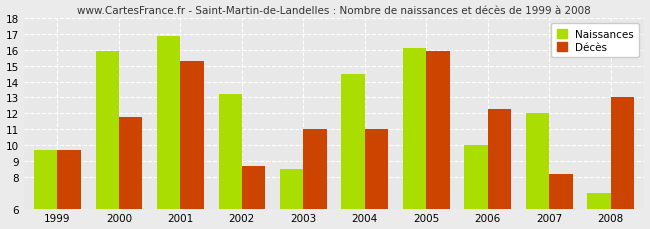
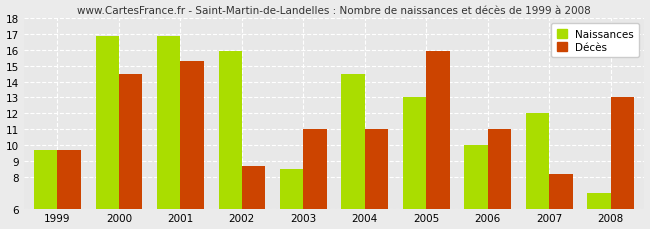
Naissances/2000: 15.9 -> 16.9
Décès/2000: 11.8 -> 14.5
Naissances/2002: 13.2 -> 15.9
Naissances/2005: 16.1 -> 13.0
Décès/2006: 12.3 -> 11.0
